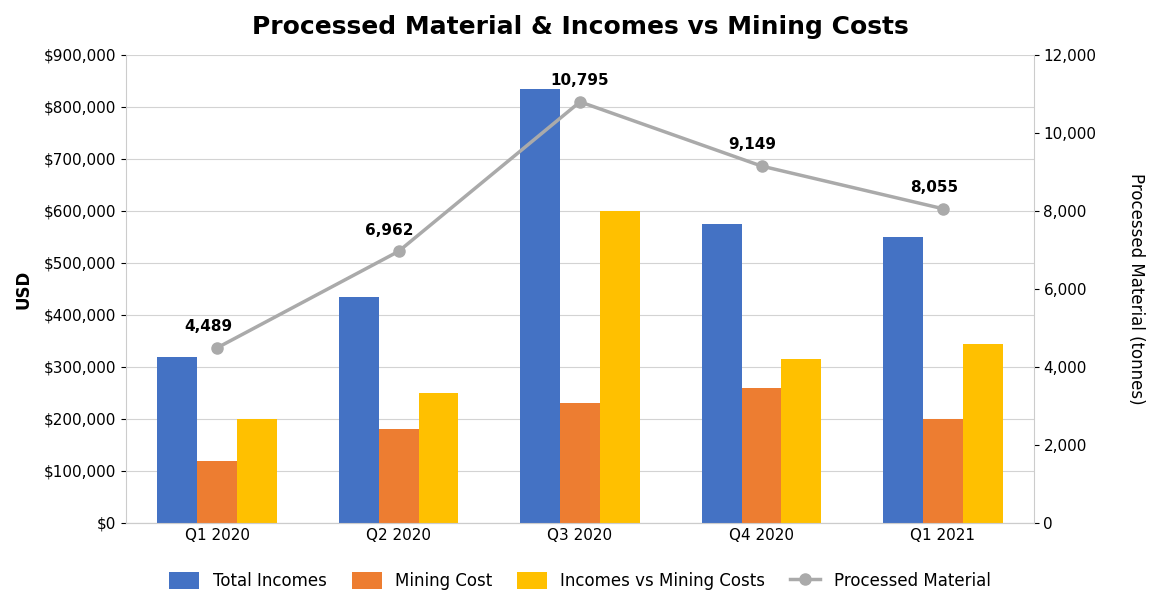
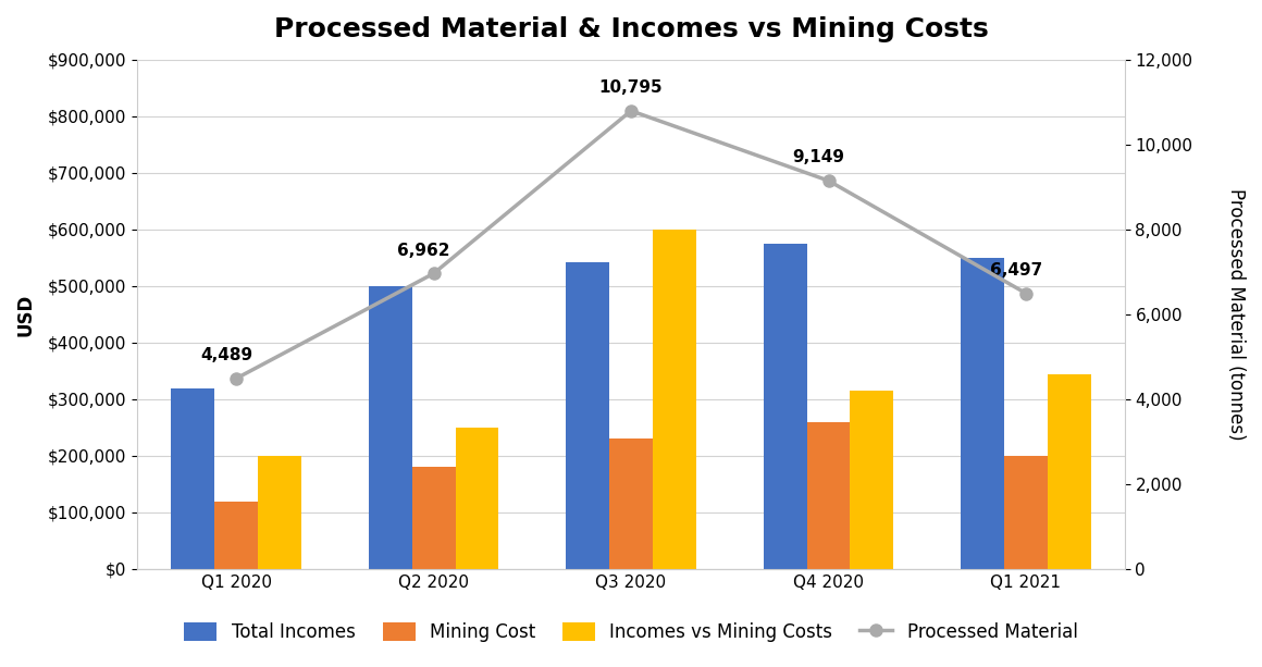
Total Incomes/Q2 2020: $435,000 -> $500,000
Total Incomes/Q3 2020: $835,000 -> $542,000
Processed Material/Q1 2021: 8,055 -> 6,497
